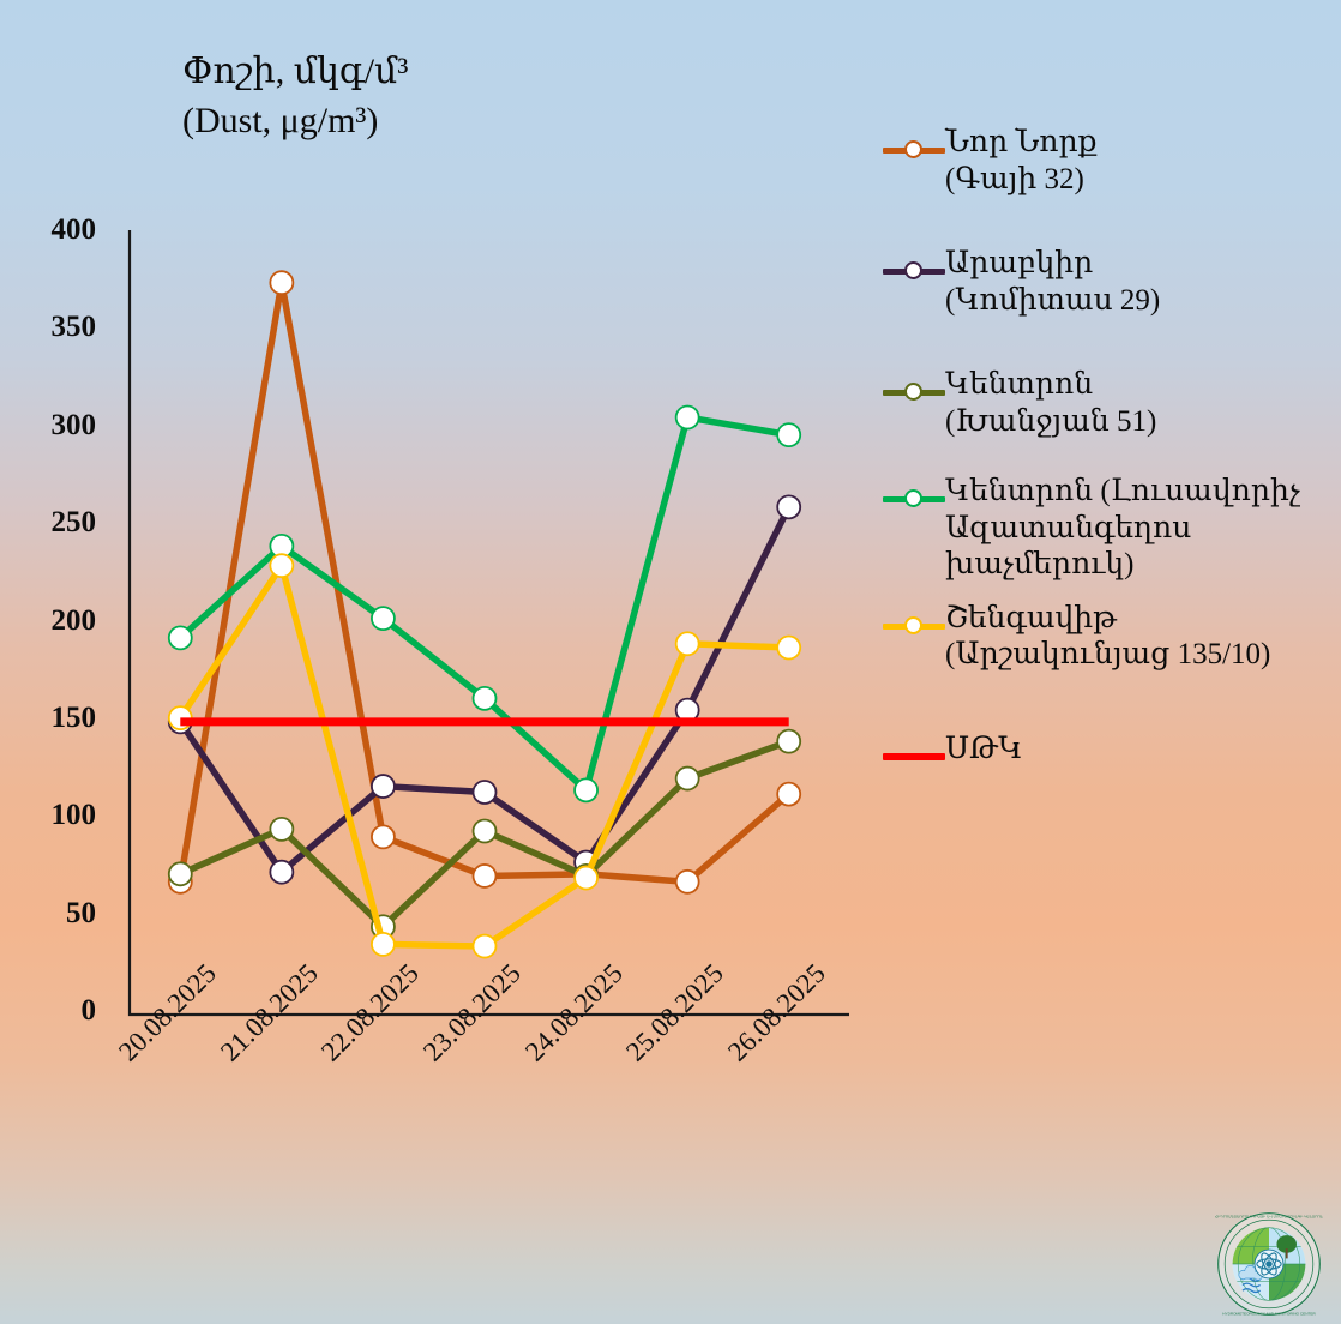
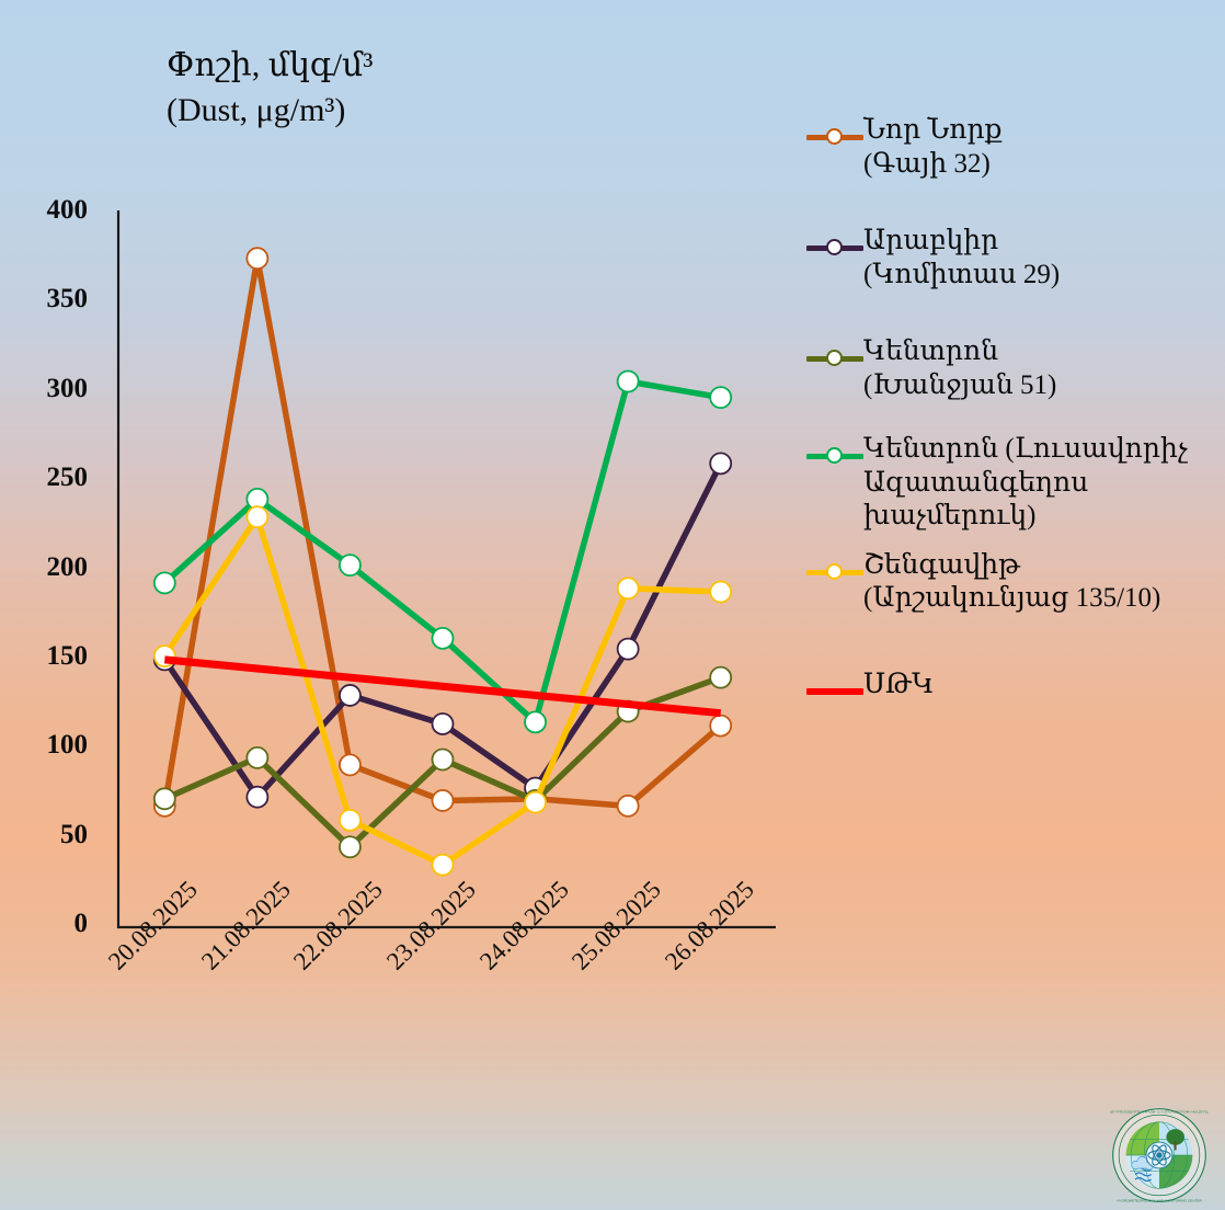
Արաբկիր (Կոմիտաս 29)/22.08.2025: 117 -> 130
Շենգավիթ (Արշակունյաց 135/10)/22.08.2025: 36 -> 60
ՍԹԿ/26.08.2025: 150 -> 120
